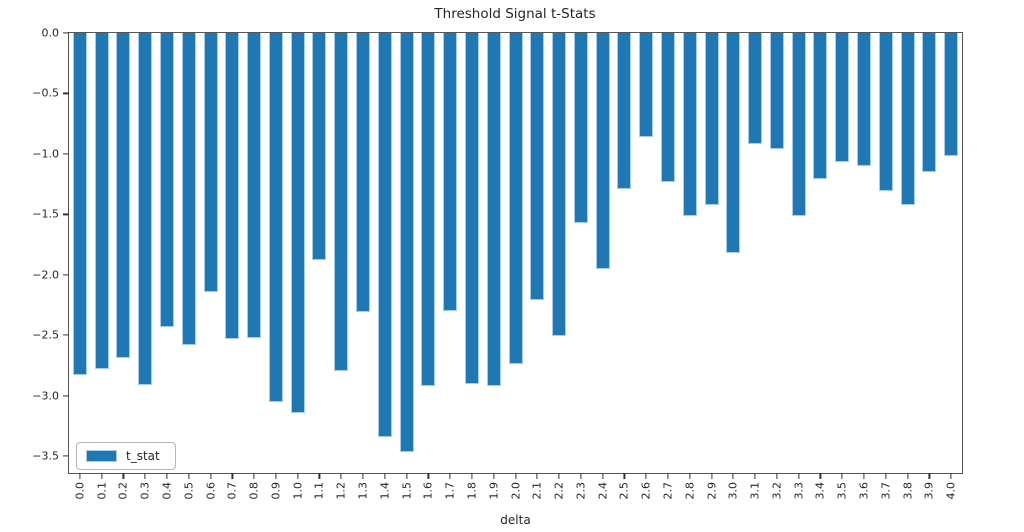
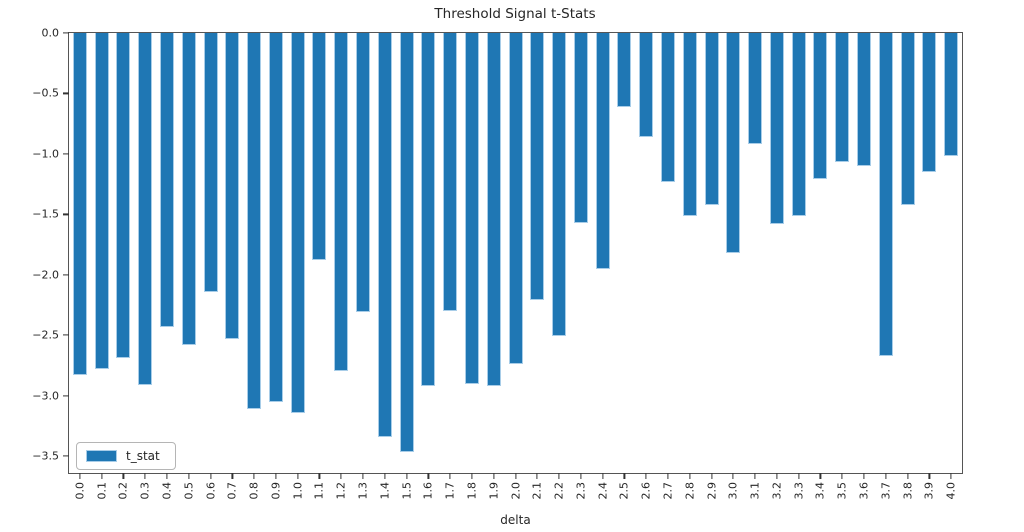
0.8: -2.52 -> -3.11
2.5: -1.29 -> -0.61
3.2: -0.96 -> -1.58
3.7: -1.31 -> -2.67
